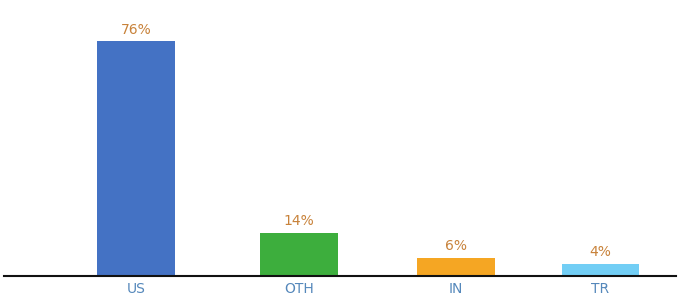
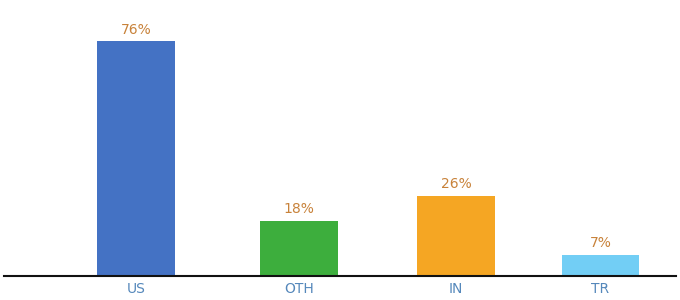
OTH: 14% -> 18%
IN: 6% -> 26%
TR: 4% -> 7%
